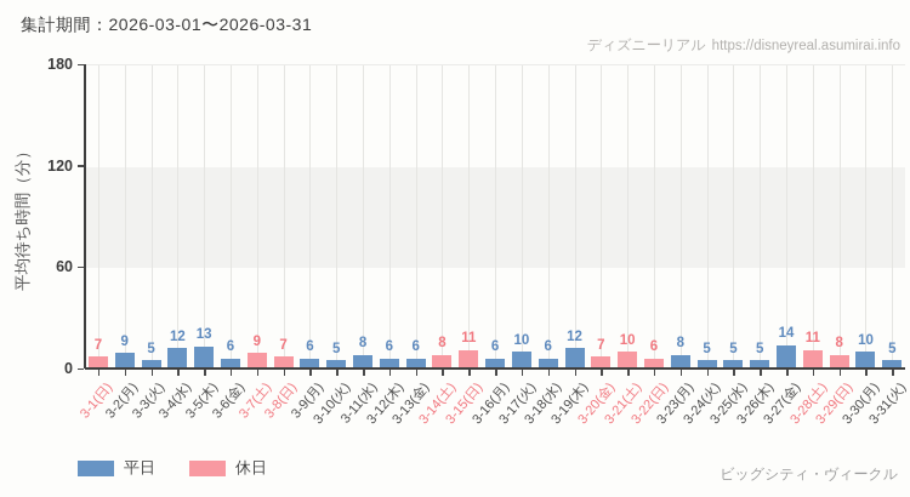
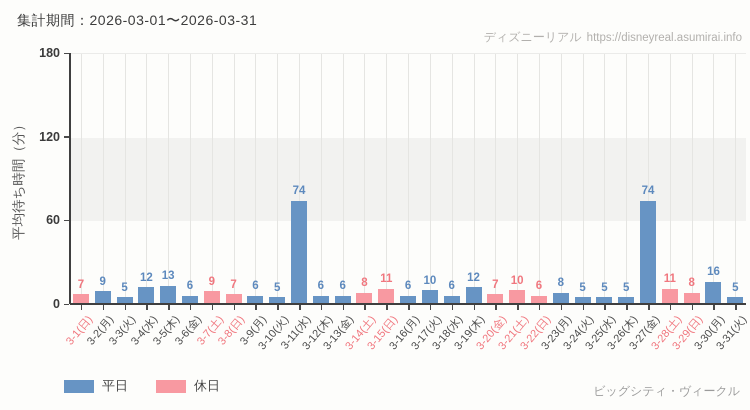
3-11(水): 8 -> 74
3-27(金): 14 -> 74
3-30(月): 10 -> 16
